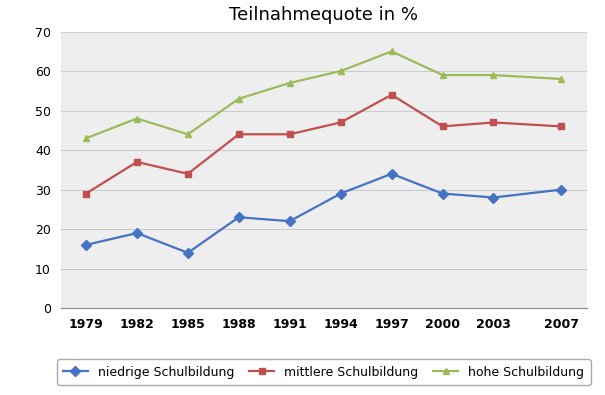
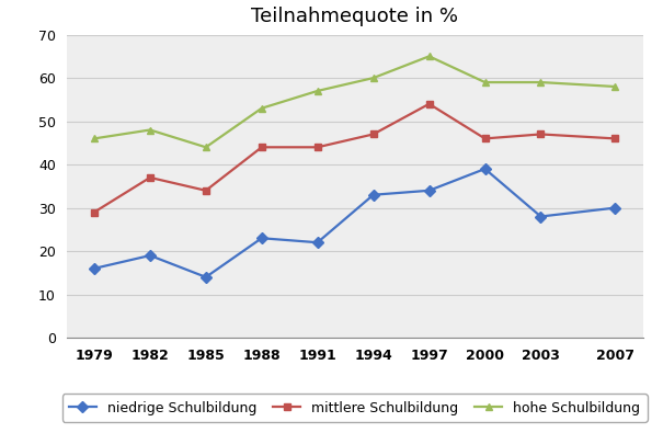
hohe Schulbildung/1979: 43 -> 46
niedrige Schulbildung/1994: 29 -> 33
niedrige Schulbildung/2000: 29 -> 39
